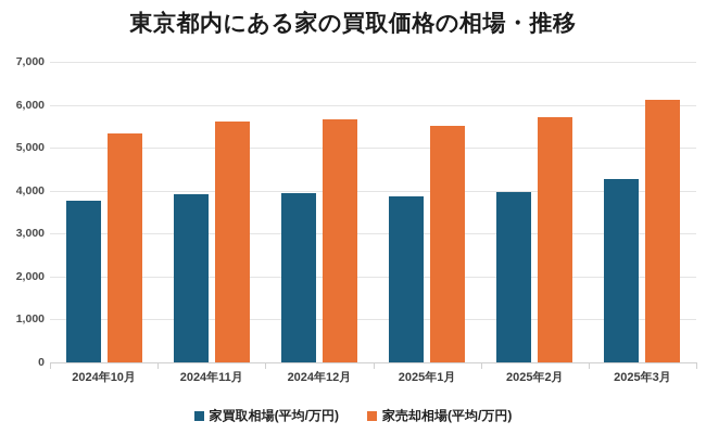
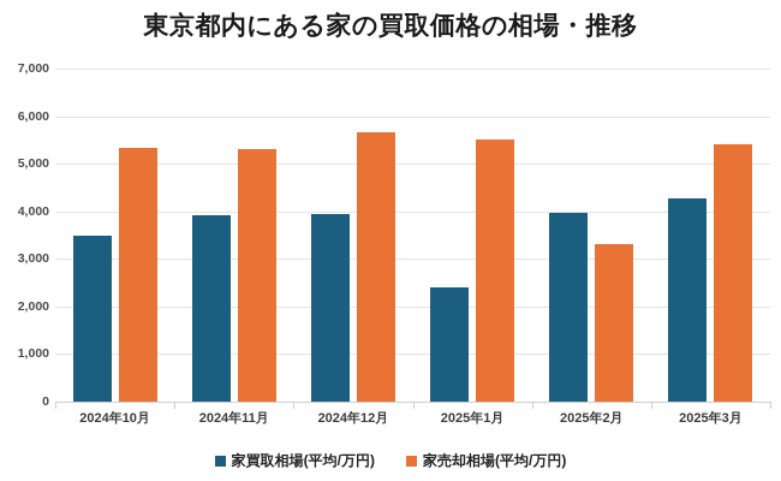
家買取相場(平均/万円)/2024年10月: 3800 -> 3500
家売却相場(平均/万円)/2024年11月: 5600 -> 5300
家買取相場(平均/万円)/2025年1月: 3900 -> 2400
家売却相場(平均/万円)/2025年2月: 5700 -> 3300
家売却相場(平均/万円)/2025年3月: 6100 -> 5400
